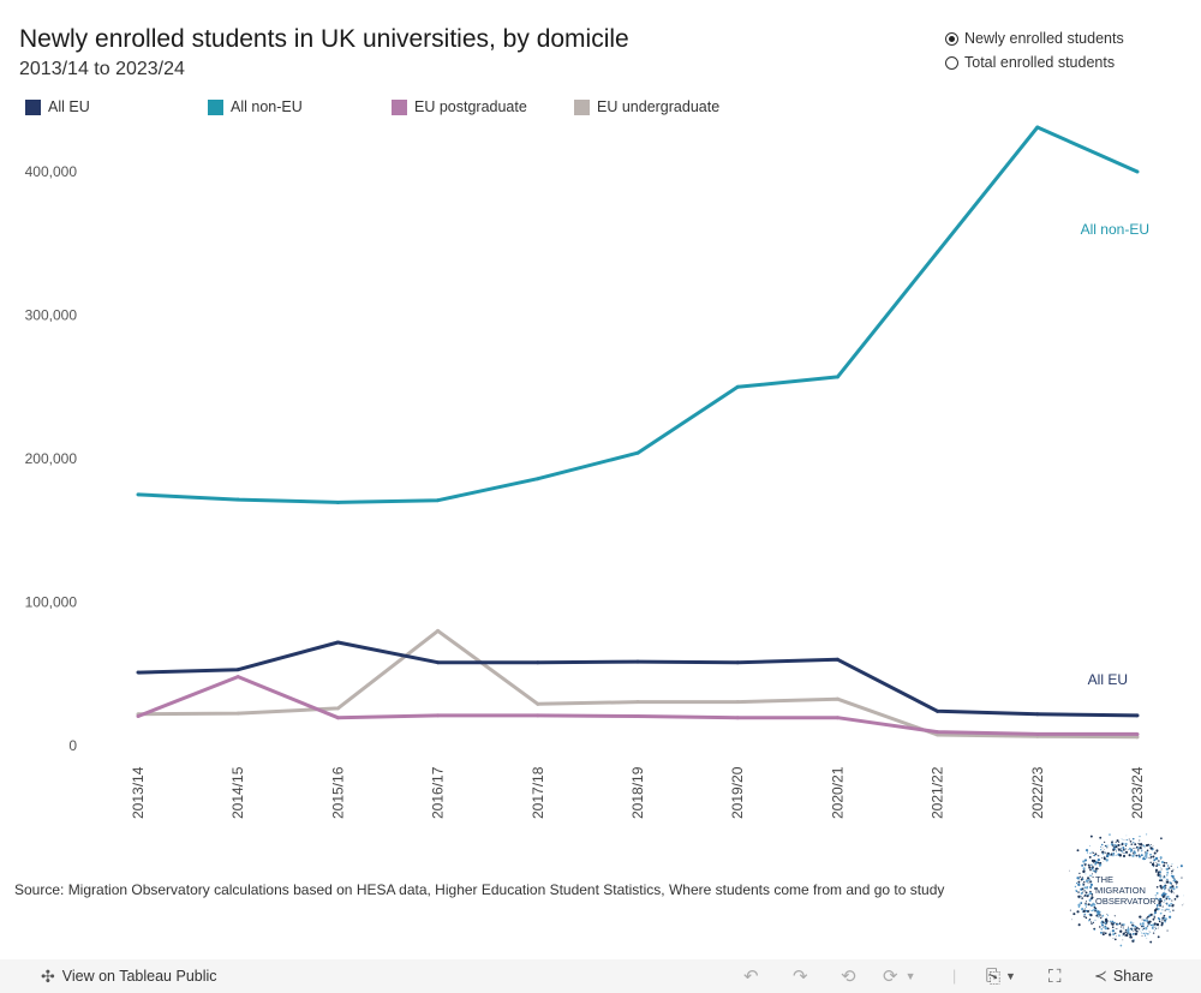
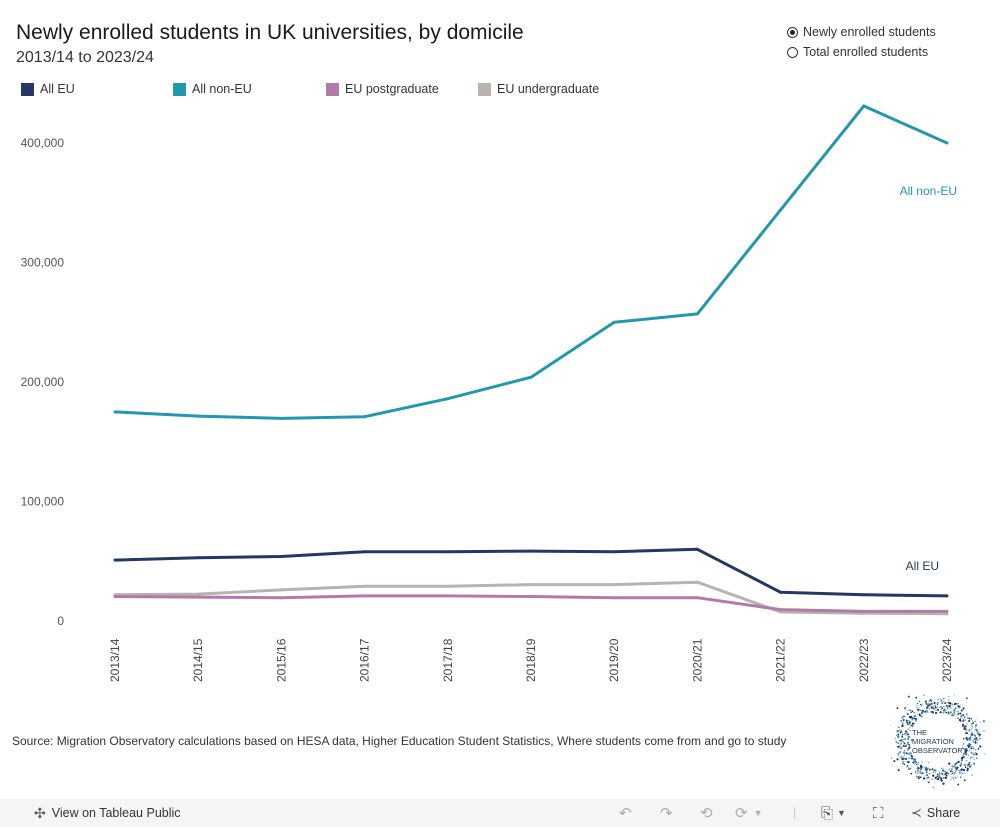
EU postgraduate/2014/15: 48000 -> 20000
All EU/2015/16: 72000 -> 54000
EU undergraduate/2016/17: 80000 -> 29000
